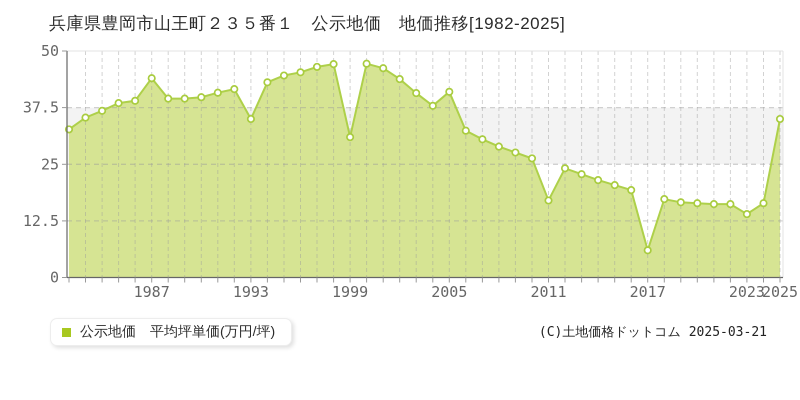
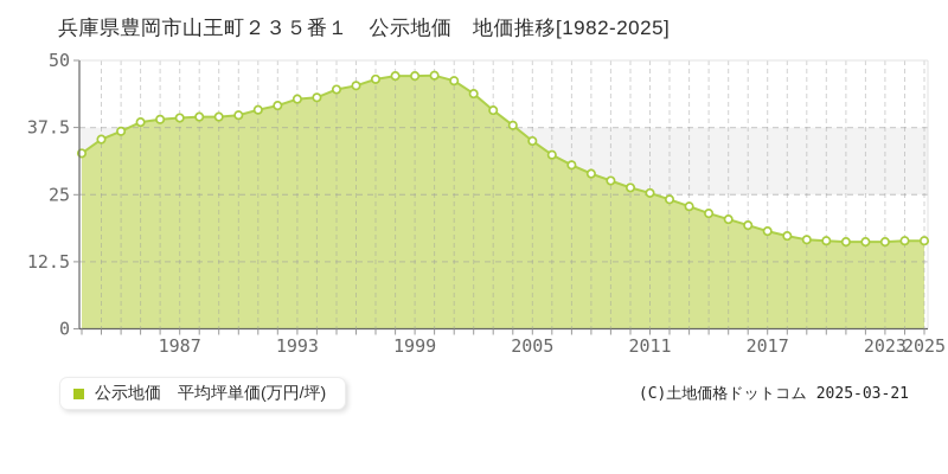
1987: 44 -> 39
1993: 35 -> 43
1999: 31 -> 47
2005: 41 -> 35
2011: 17 -> 25
2017: 6 -> 18
2023: 14 -> 16
2025: 35 -> 16
